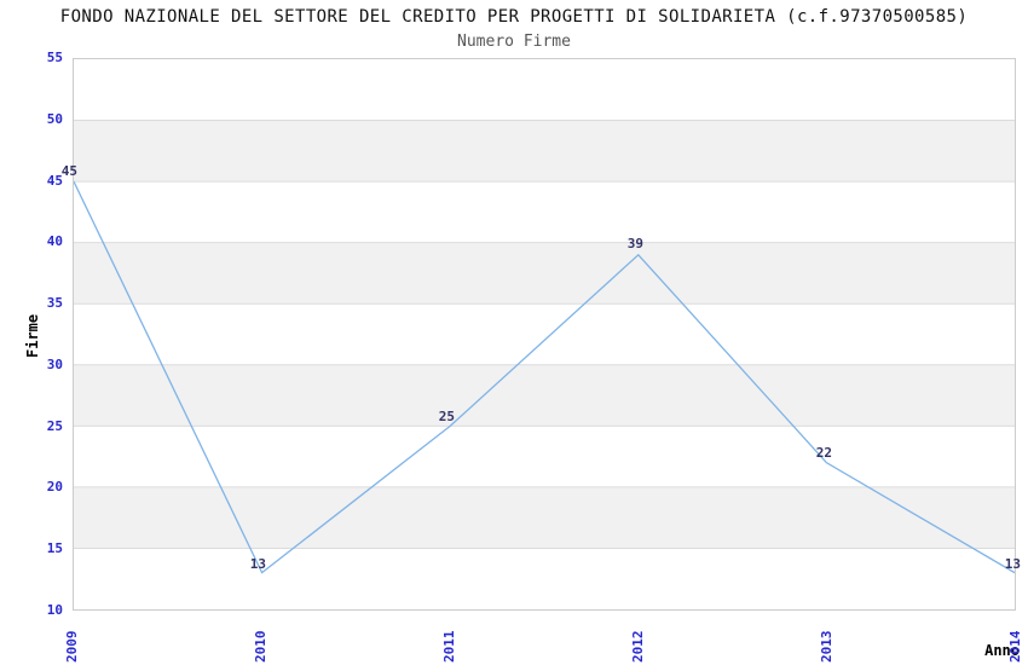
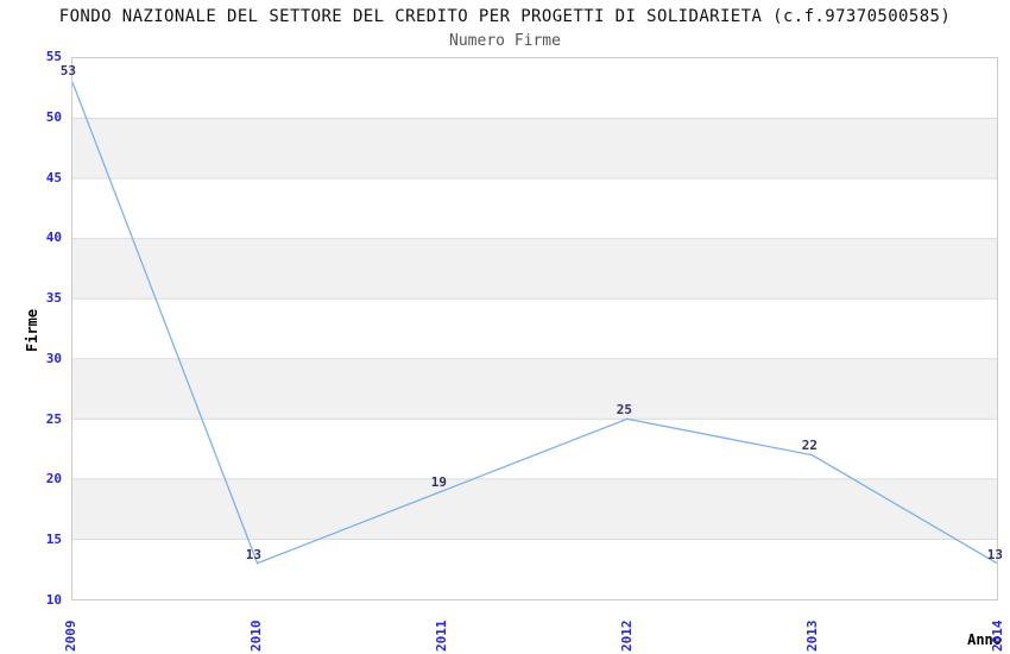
2009: 45 -> 53
2011: 25 -> 19
2012: 39 -> 25
